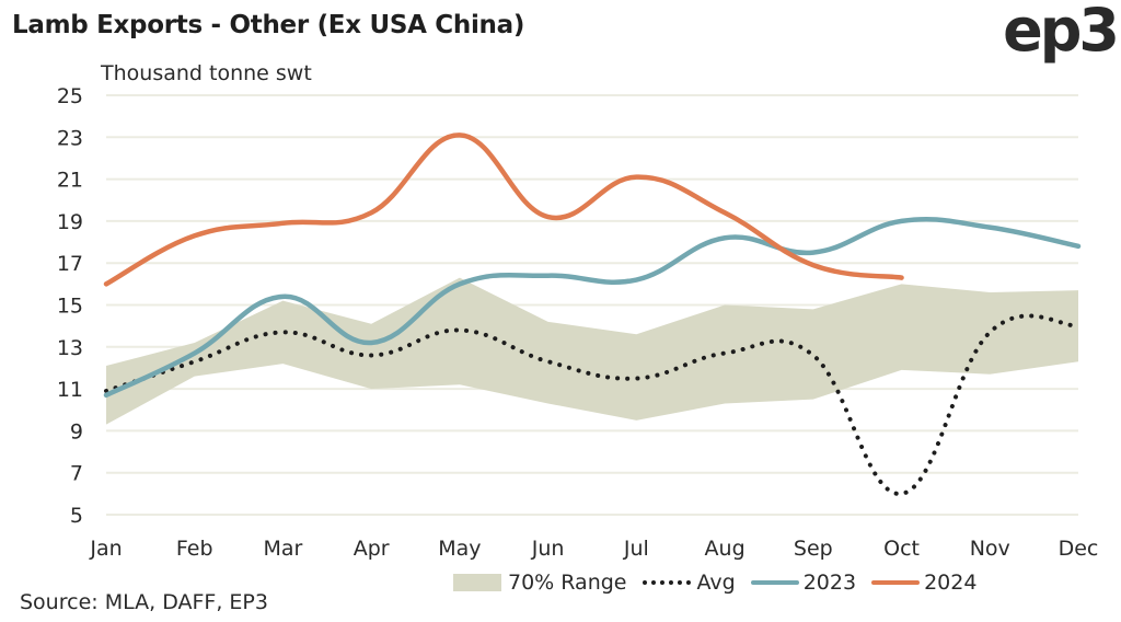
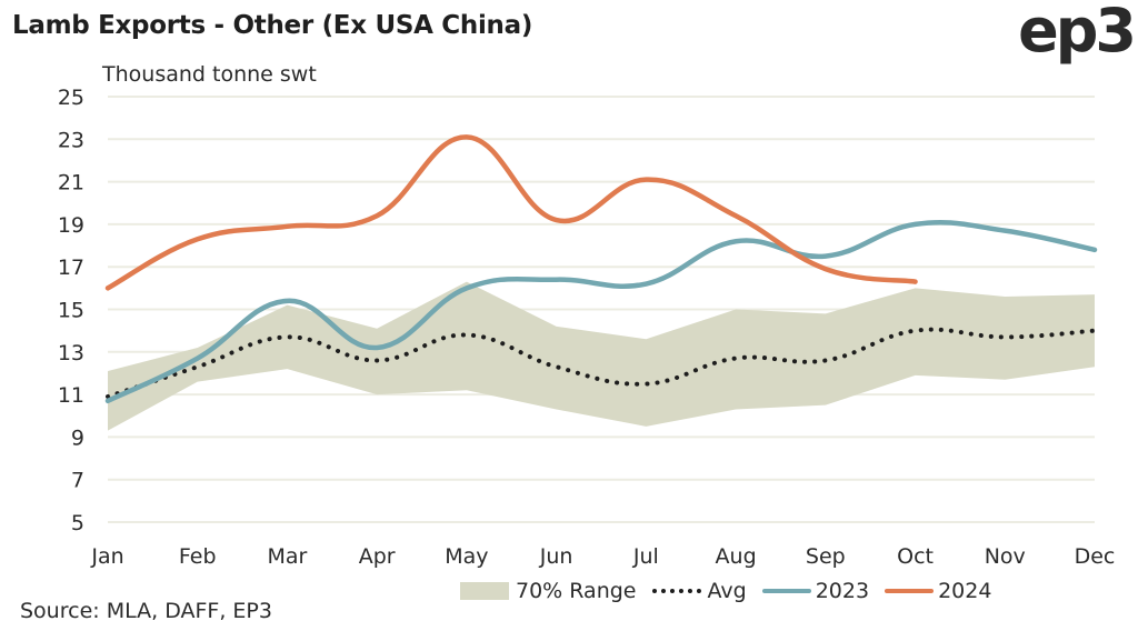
Avg/Oct: 6.0 -> 14.0
